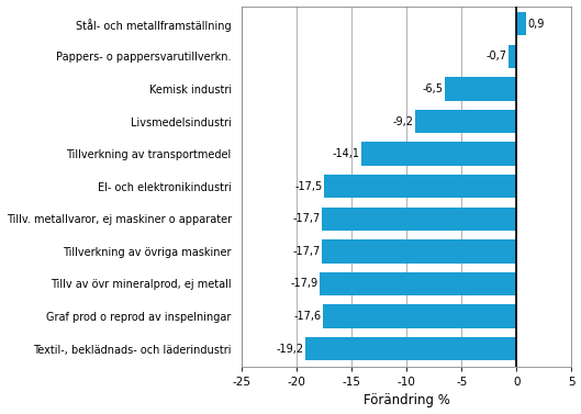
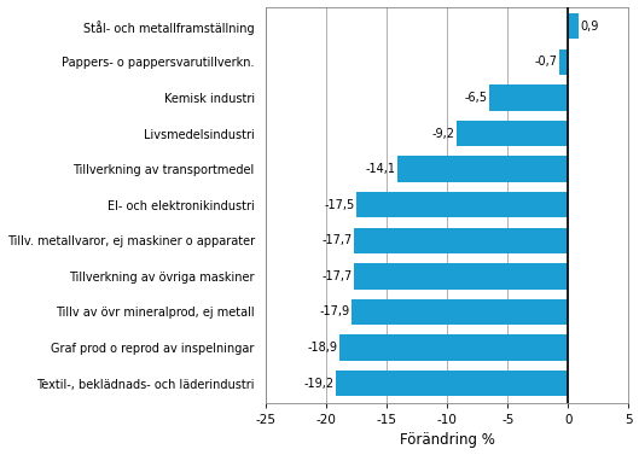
Graf prod o reprod av inspelningar: -17,6 -> -18,9
